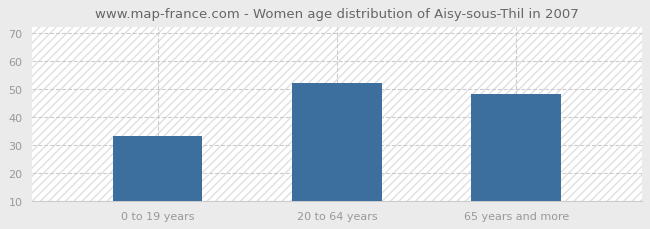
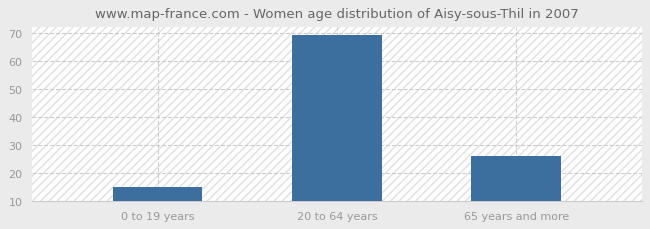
0 to 19 years: 33 -> 15
20 to 64 years: 52 -> 69
65 years and more: 48 -> 26
